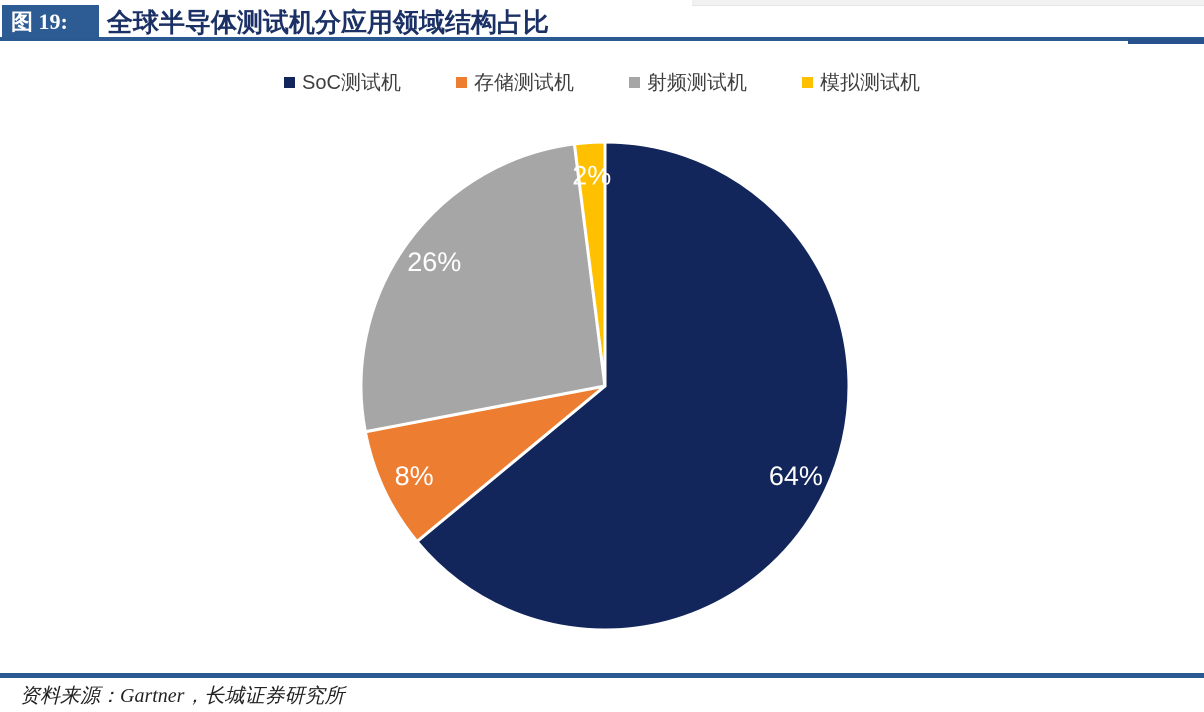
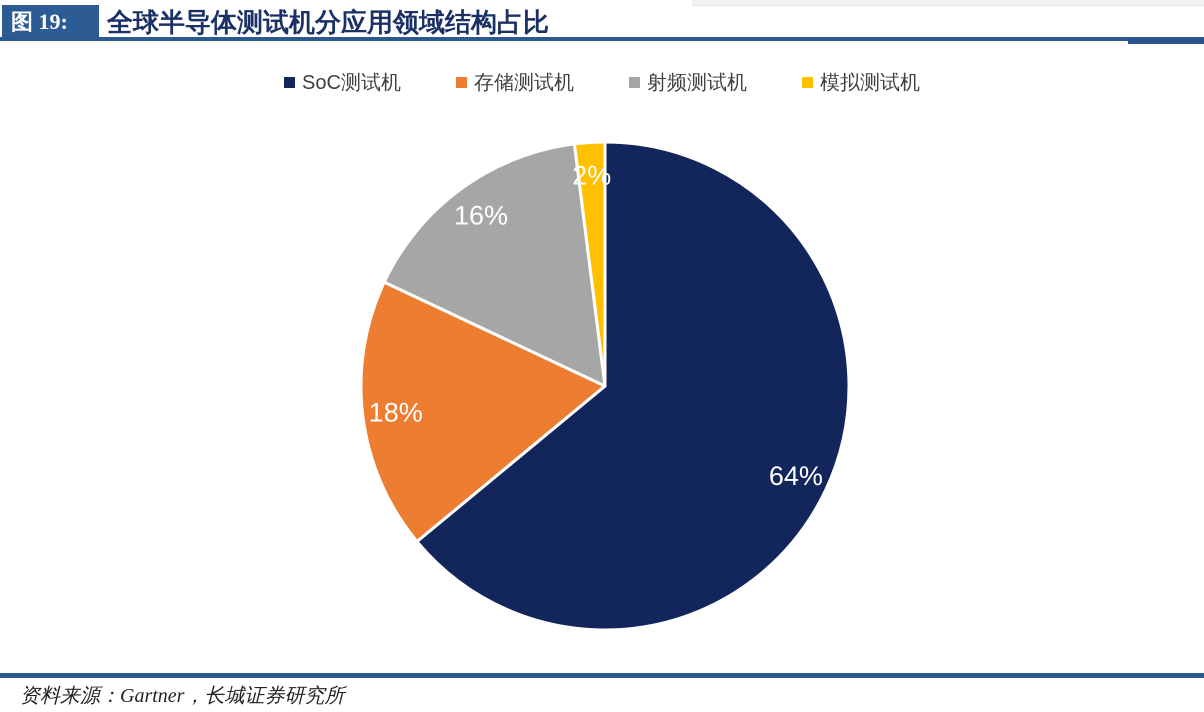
存储测试机: 8% -> 18%
射频测试机: 26% -> 16%
